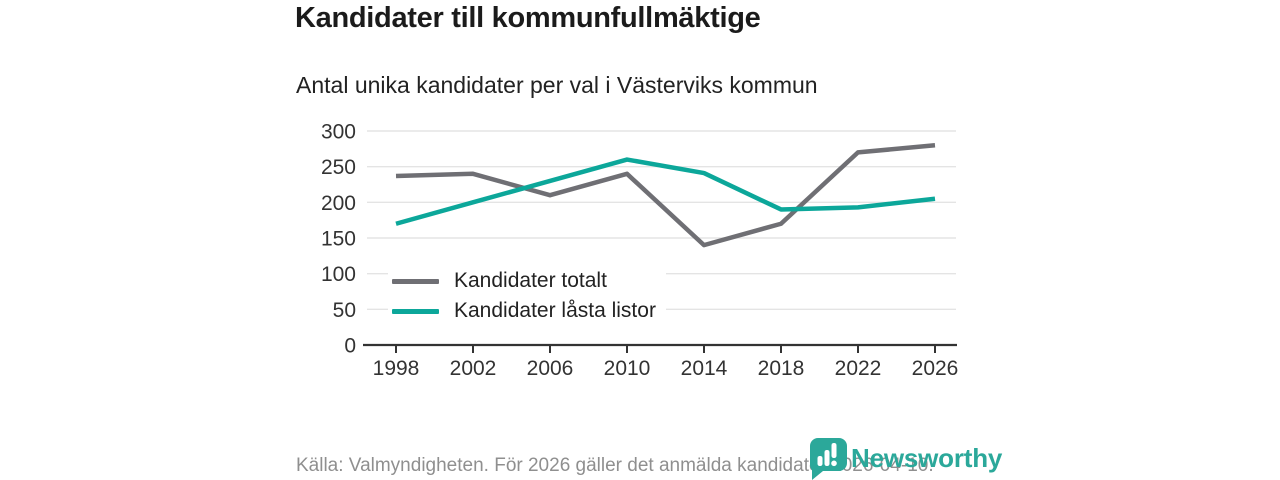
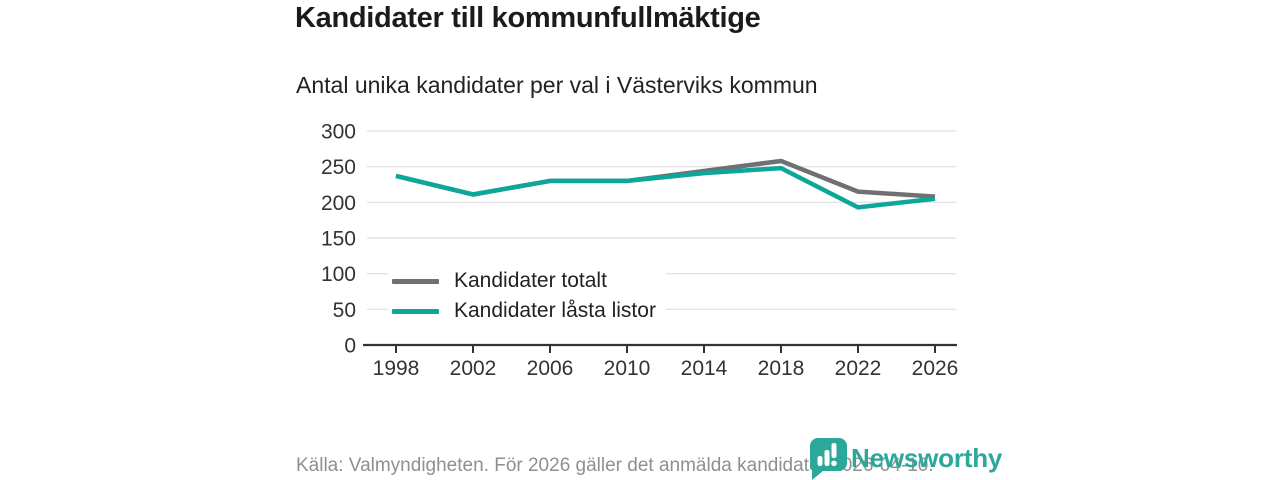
Kandidater låsta listor/1998: 170 -> 240
Kandidater totalt/2002: 240 -> 210
Kandidater låsta listor/2002: 200 -> 210
Kandidater totalt/2006: 210 -> 230
Kandidater totalt/2010: 240 -> 230
Kandidater låsta listor/2010: 260 -> 230
Kandidater totalt/2014: 140 -> 240
Kandidater totalt/2018: 170 -> 260
Kandidater låsta listor/2018: 190 -> 250
Kandidater totalt/2022: 270 -> 220
Kandidater totalt/2026: 280 -> 210
